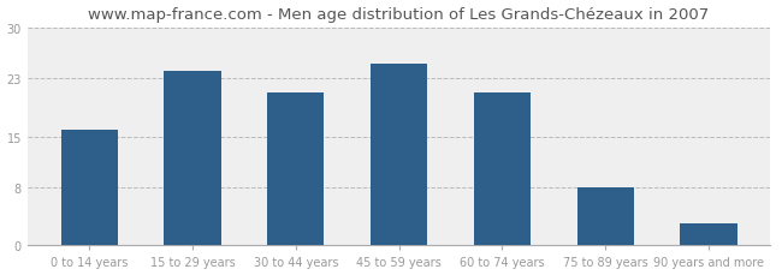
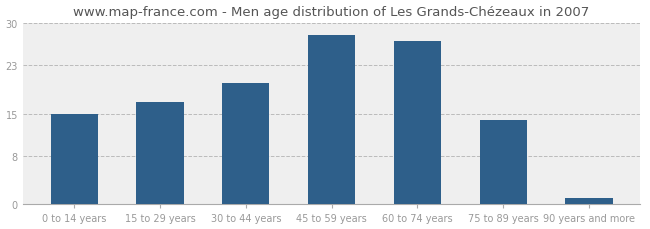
0 to 14 years: 16 -> 15
15 to 29 years: 24 -> 17
30 to 44 years: 21 -> 20
45 to 59 years: 25 -> 28
60 to 74 years: 21 -> 27
75 to 89 years: 8 -> 14
90 years and more: 3 -> 1
